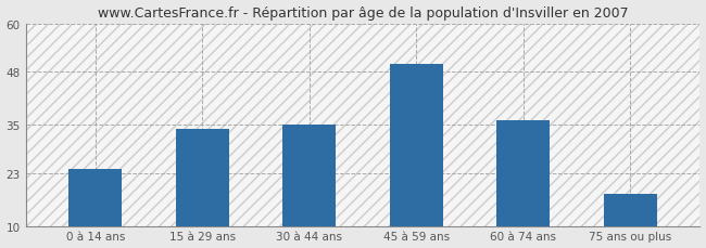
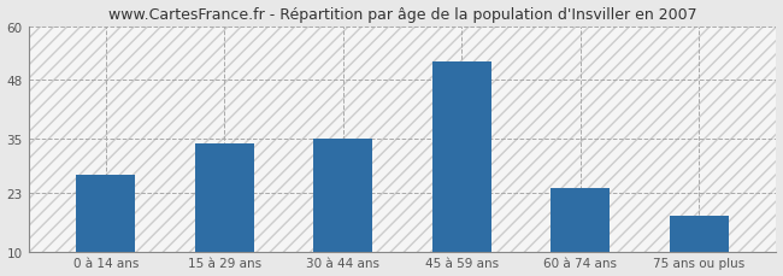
0 à 14 ans: 24 -> 27
45 à 59 ans: 50 -> 52
60 à 74 ans: 36 -> 24
